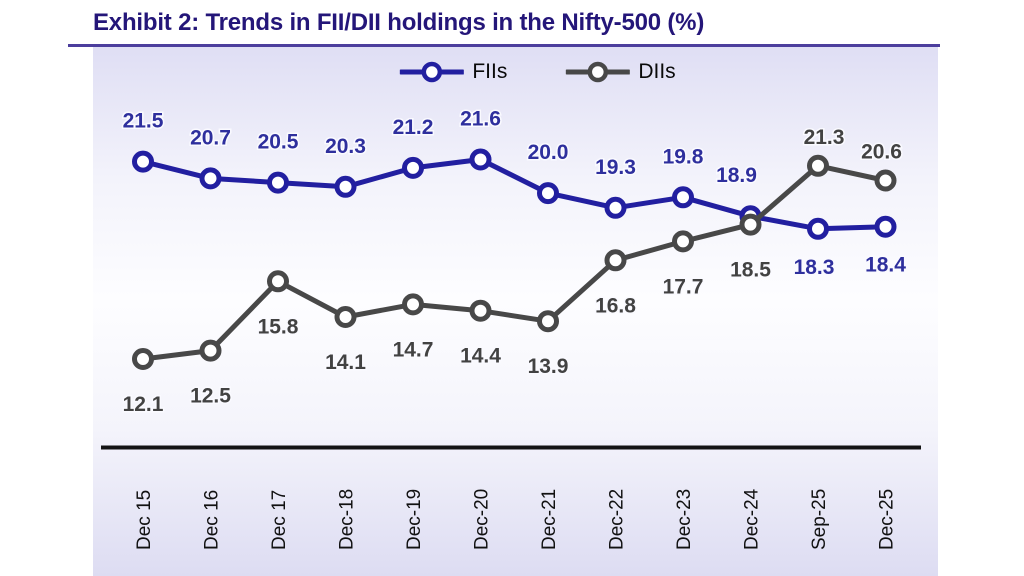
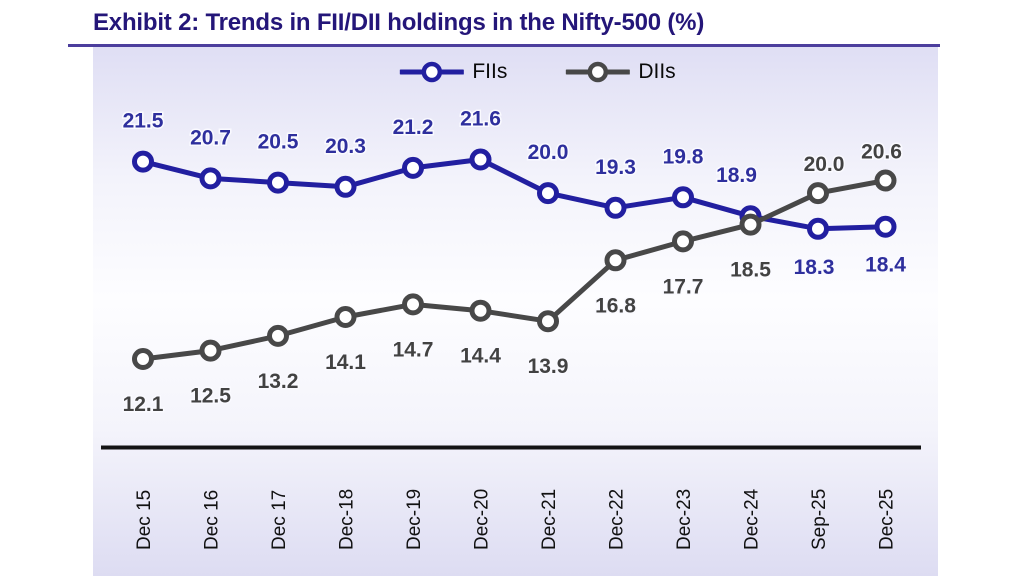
DIIs/Dec 17: 15.8 -> 13.2
DIIs/Sep-25: 21.3 -> 20.0
